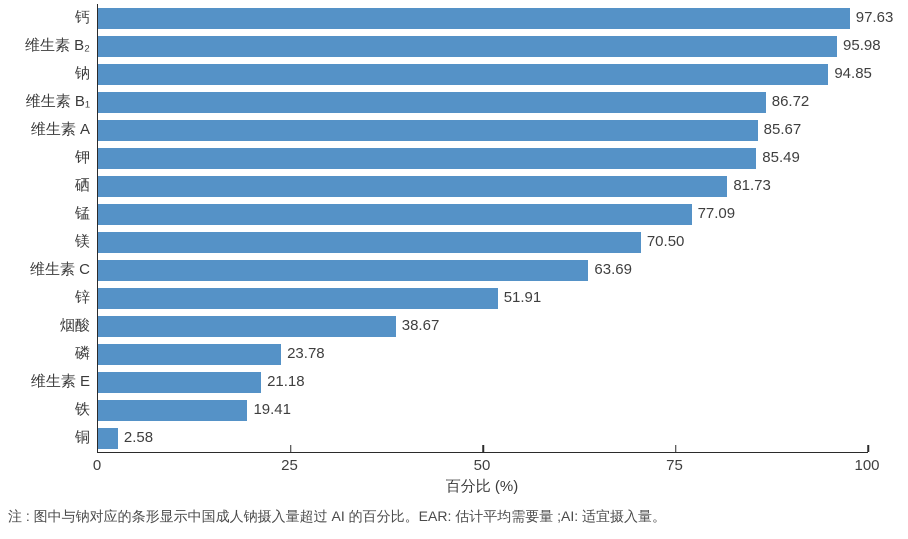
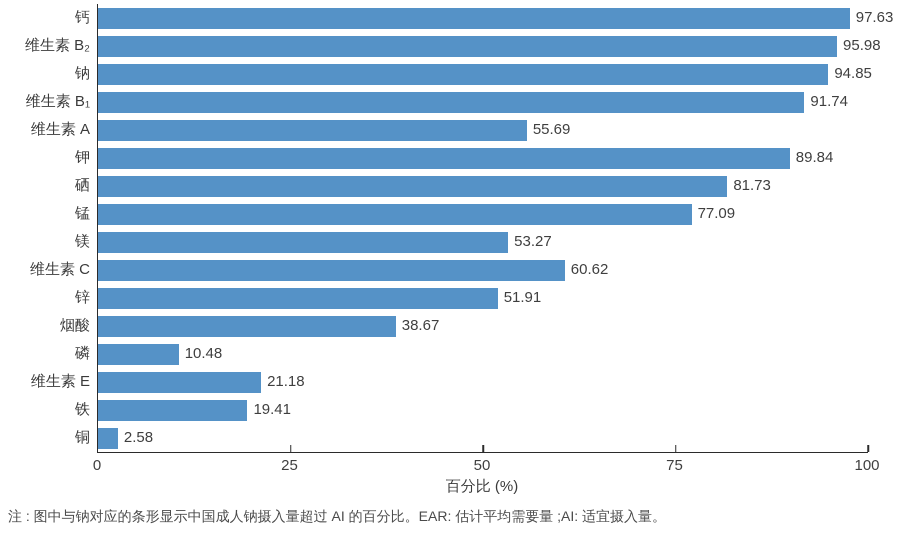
维生素 B₁: 86.72 -> 91.74
维生素 A: 85.67 -> 55.69
钾: 85.49 -> 89.84
镁: 70.50 -> 53.27
维生素 C: 63.69 -> 60.62
磷: 23.78 -> 10.48
